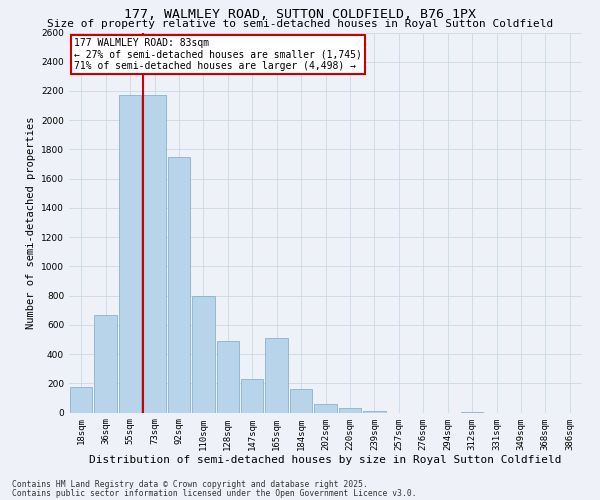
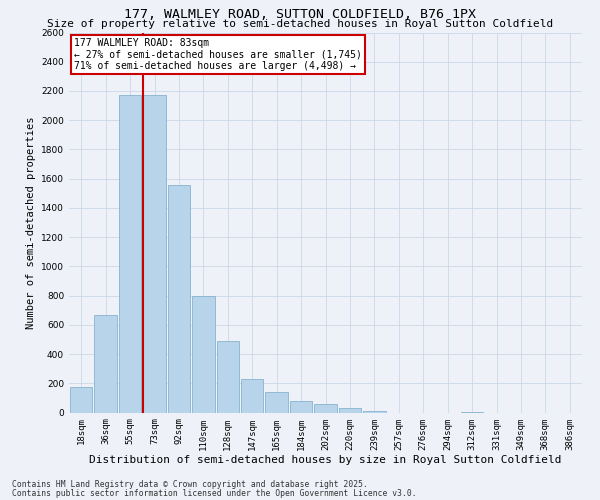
92sqm: 1750 -> 1560
165sqm: 510 -> 140
184sqm: 160 -> 80
